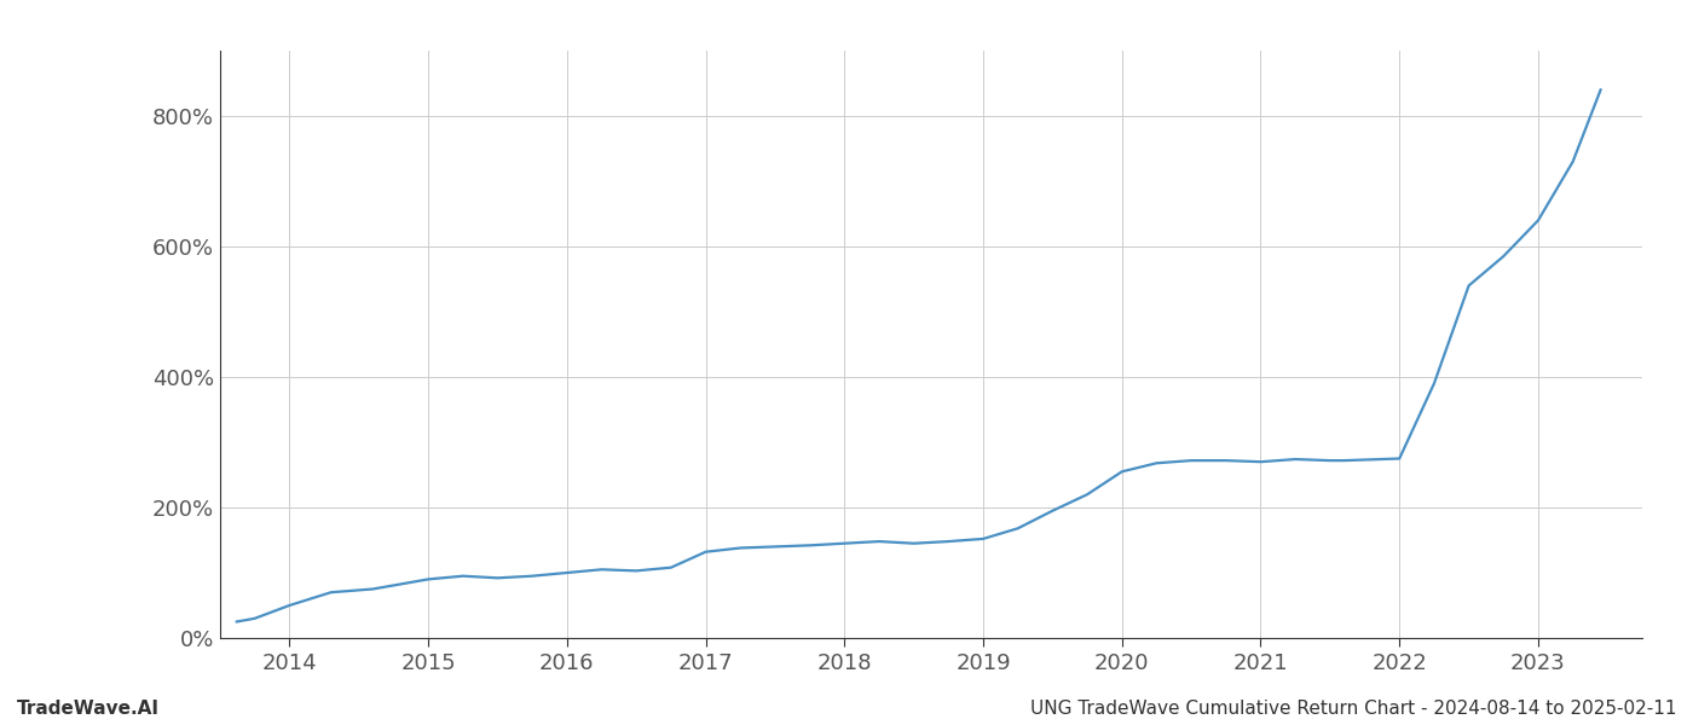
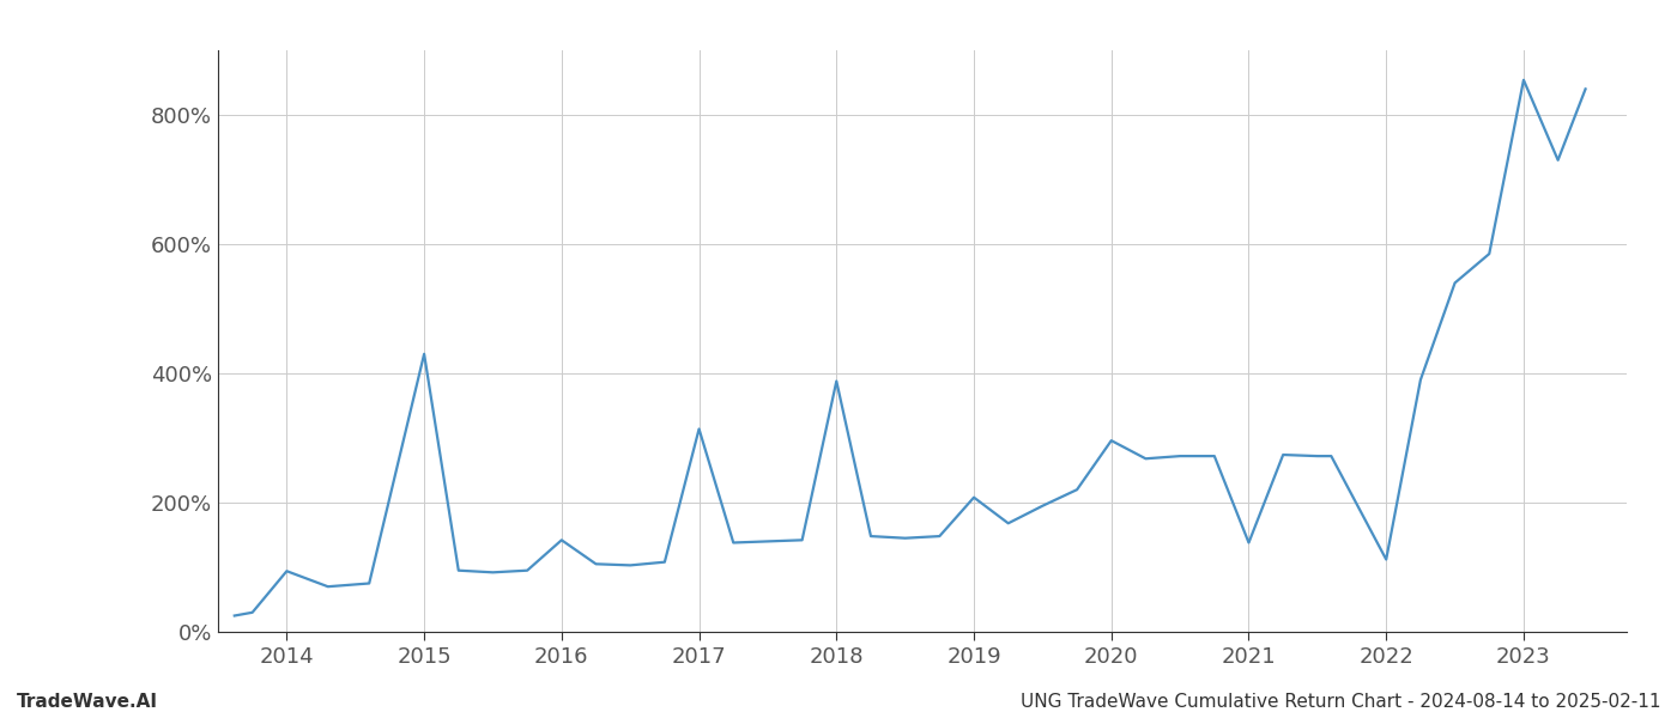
2014: 50% -> 94%
2015: 90% -> 430%
2016: 100% -> 142%
2017: 132% -> 314%
2018: 145% -> 388%
2019: 152% -> 208%
2020: 255% -> 296%
2021: 270% -> 138%
2022: 275% -> 112%
2023: 640% -> 854%
